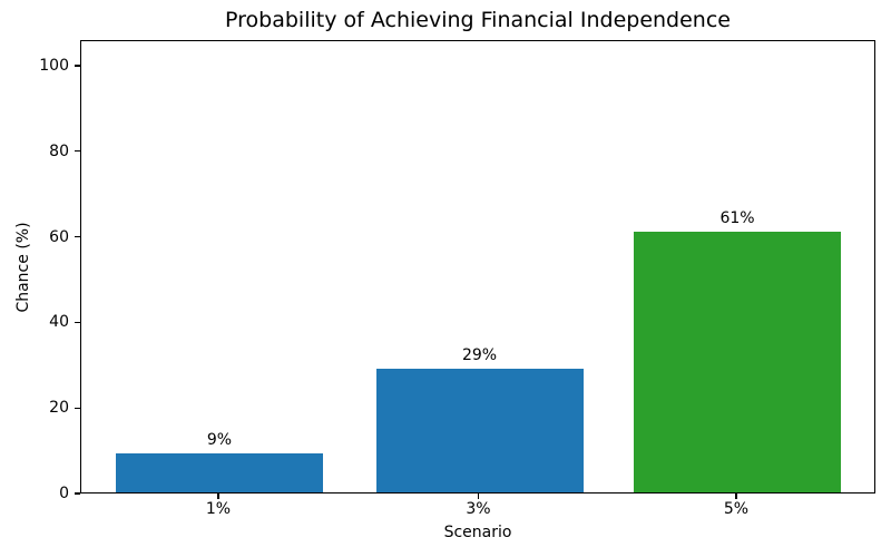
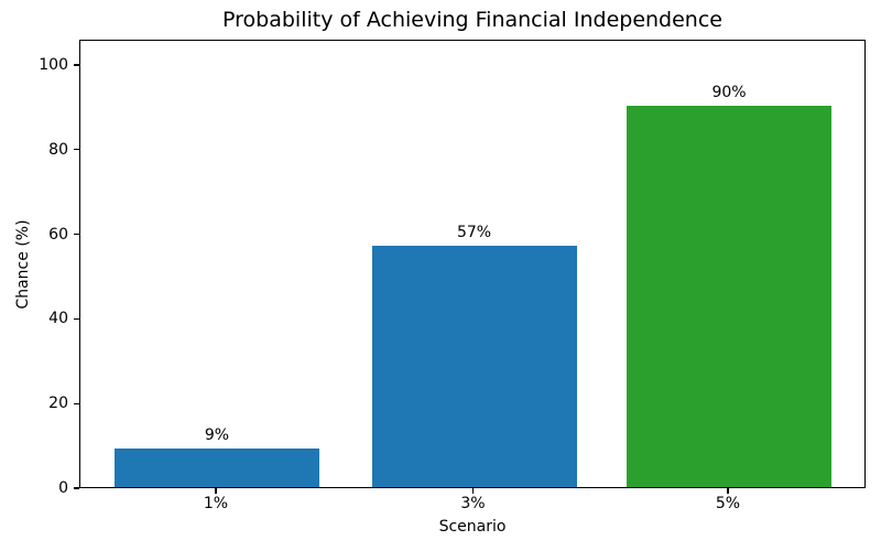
3%: 29% -> 57%
5%: 61% -> 90%
